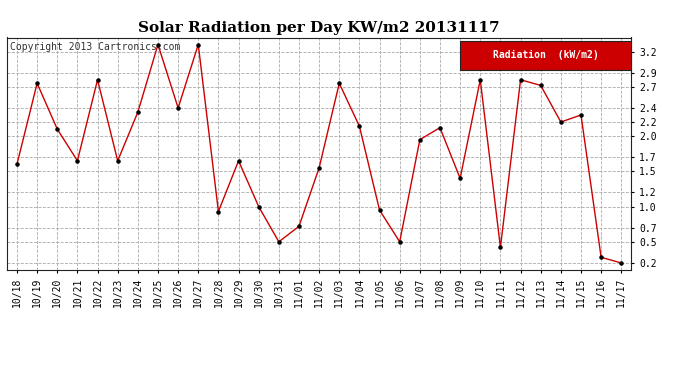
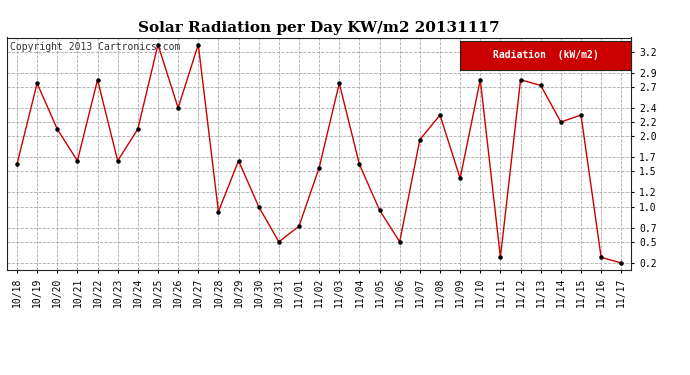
10/24: 2.34 -> 2.10
11/04: 2.14 -> 1.60
11/08: 2.12 -> 2.30
11/11: 0.42 -> 0.28
